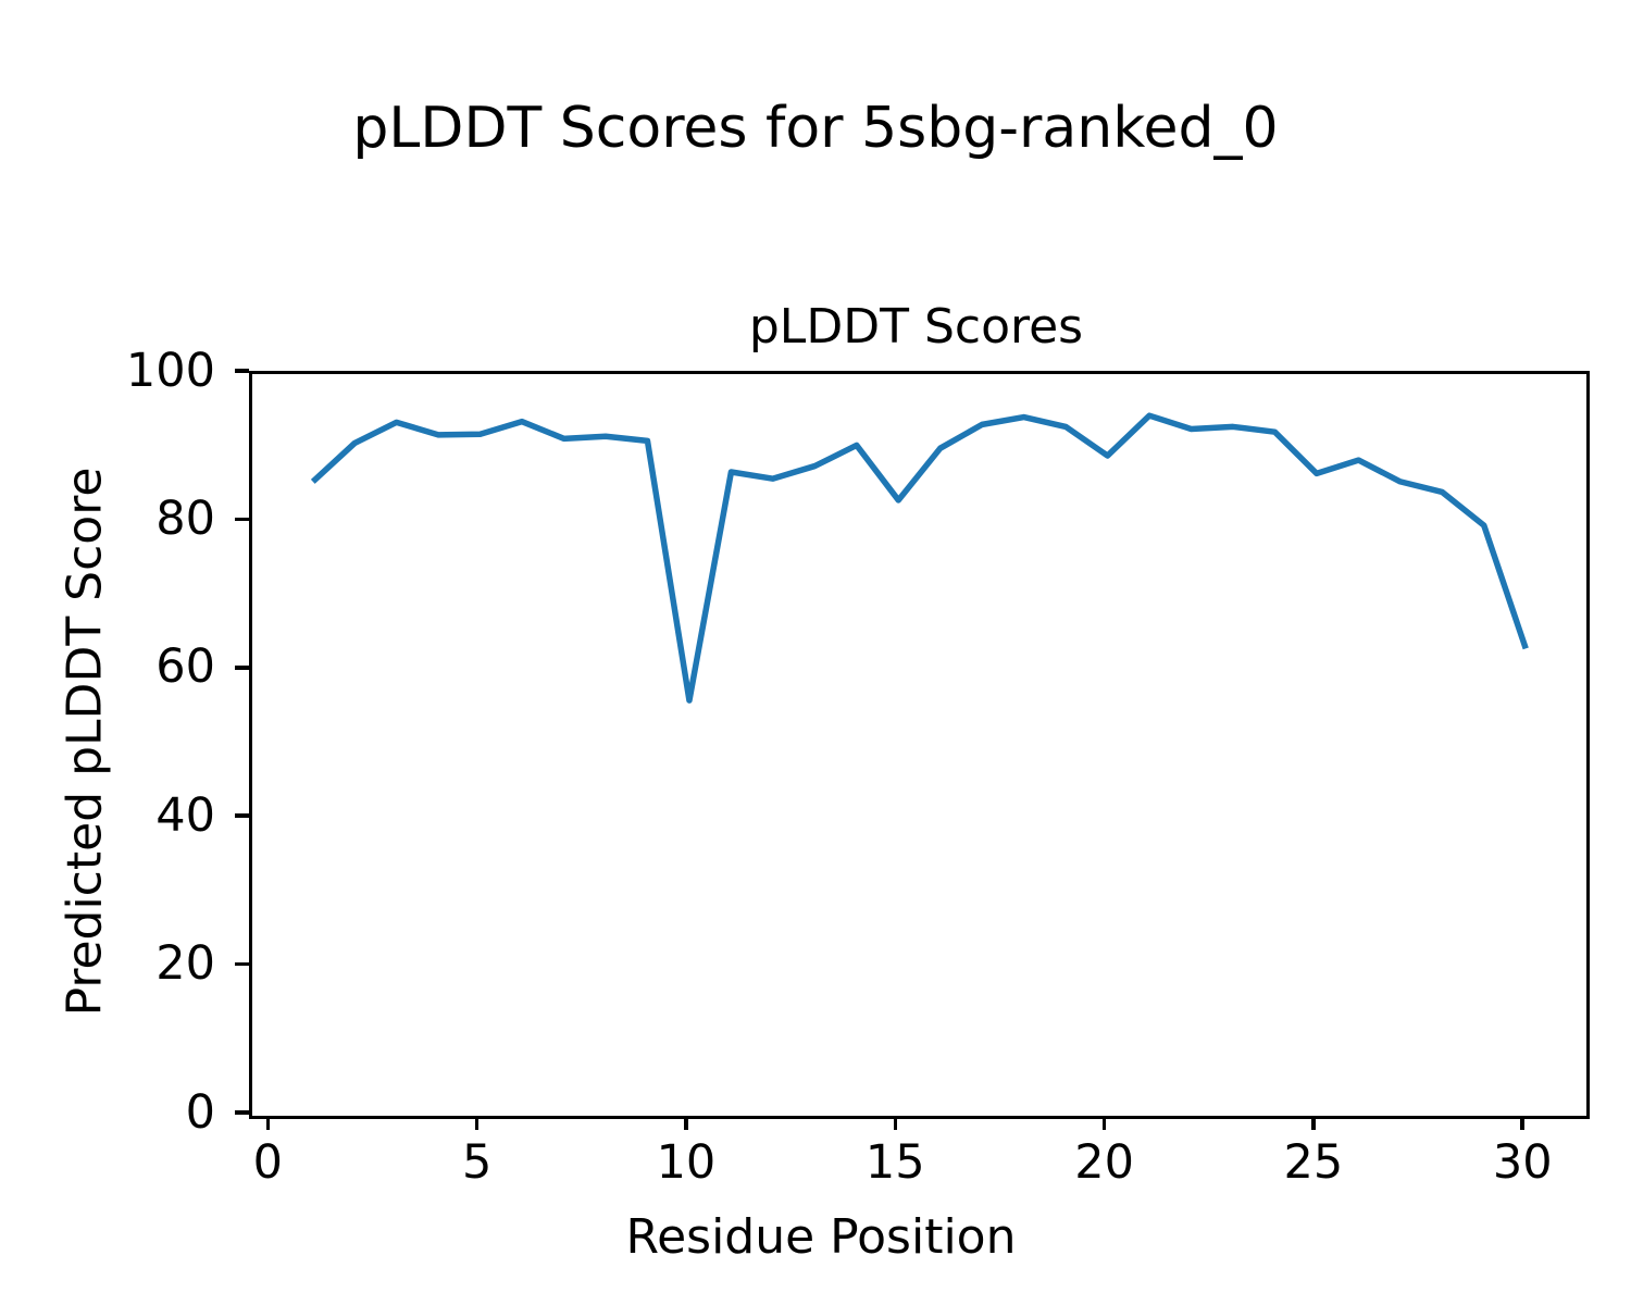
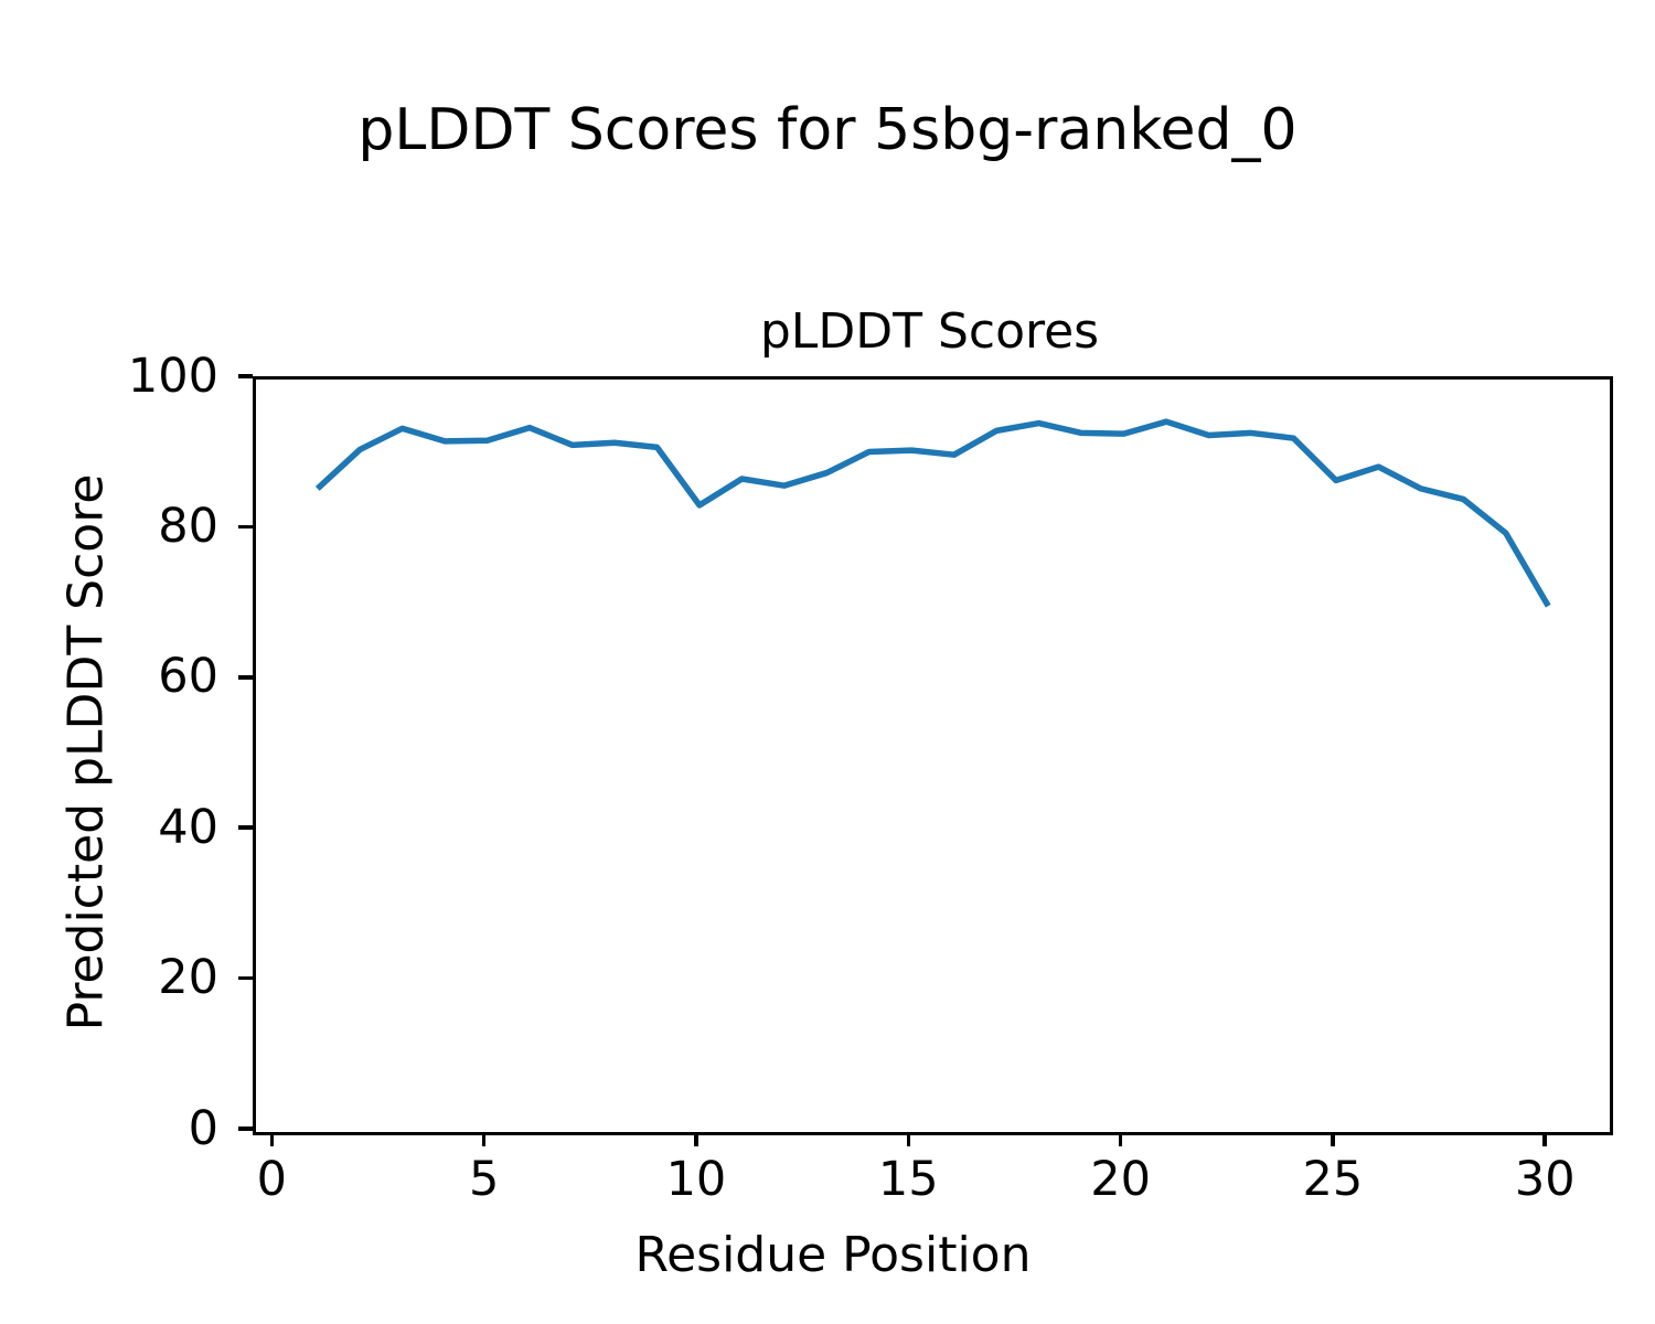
10: 56 -> 83
15: 83 -> 91
20: 89 -> 93
30: 63 -> 70
